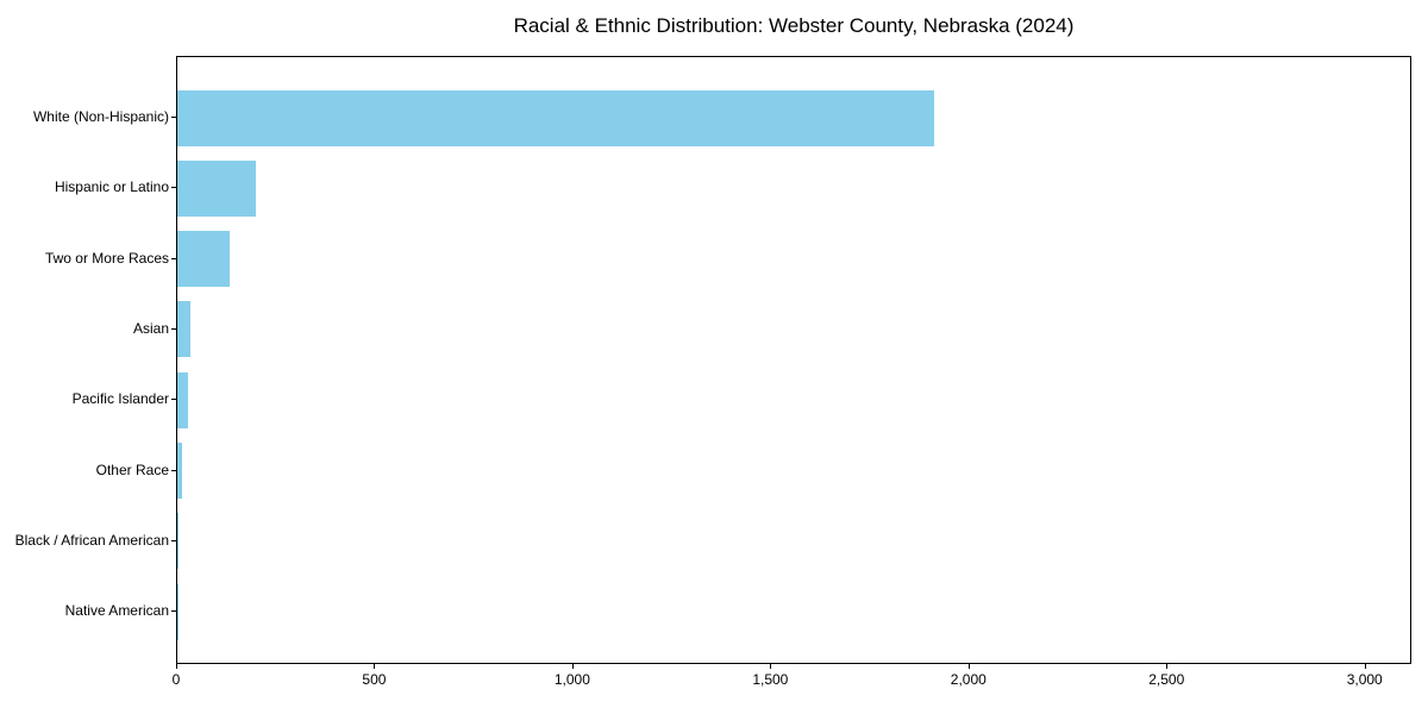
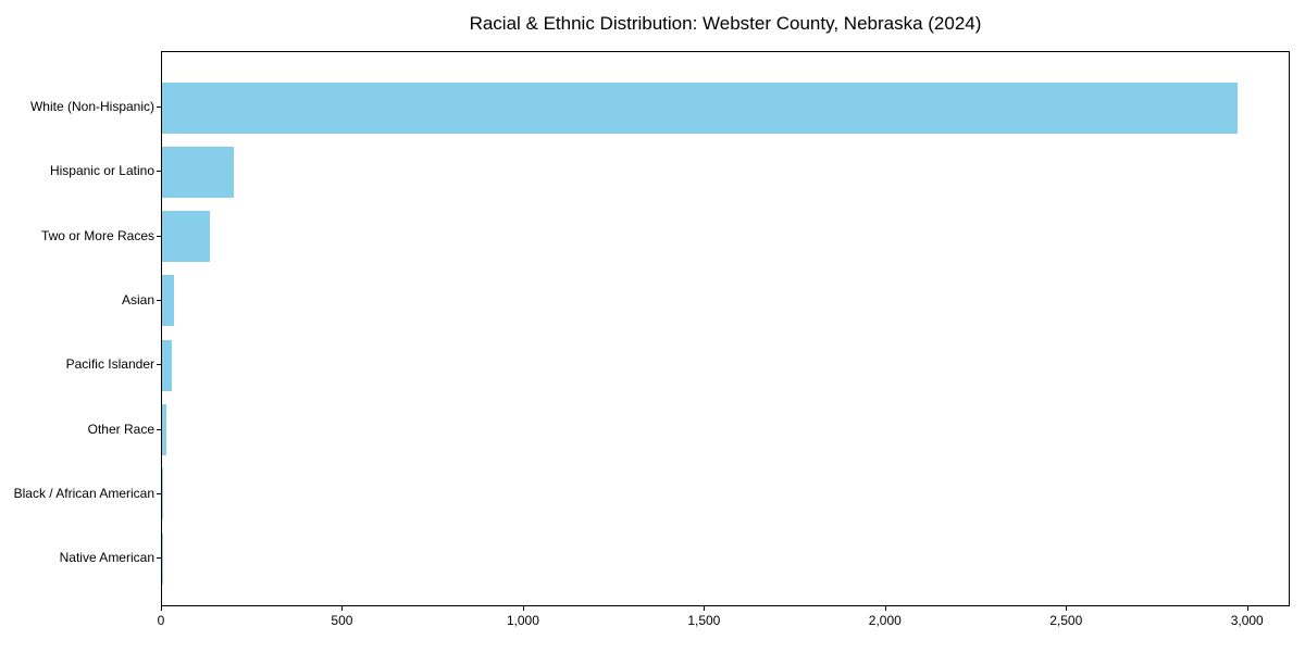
White (Non-Hispanic): 1910 -> 2970
